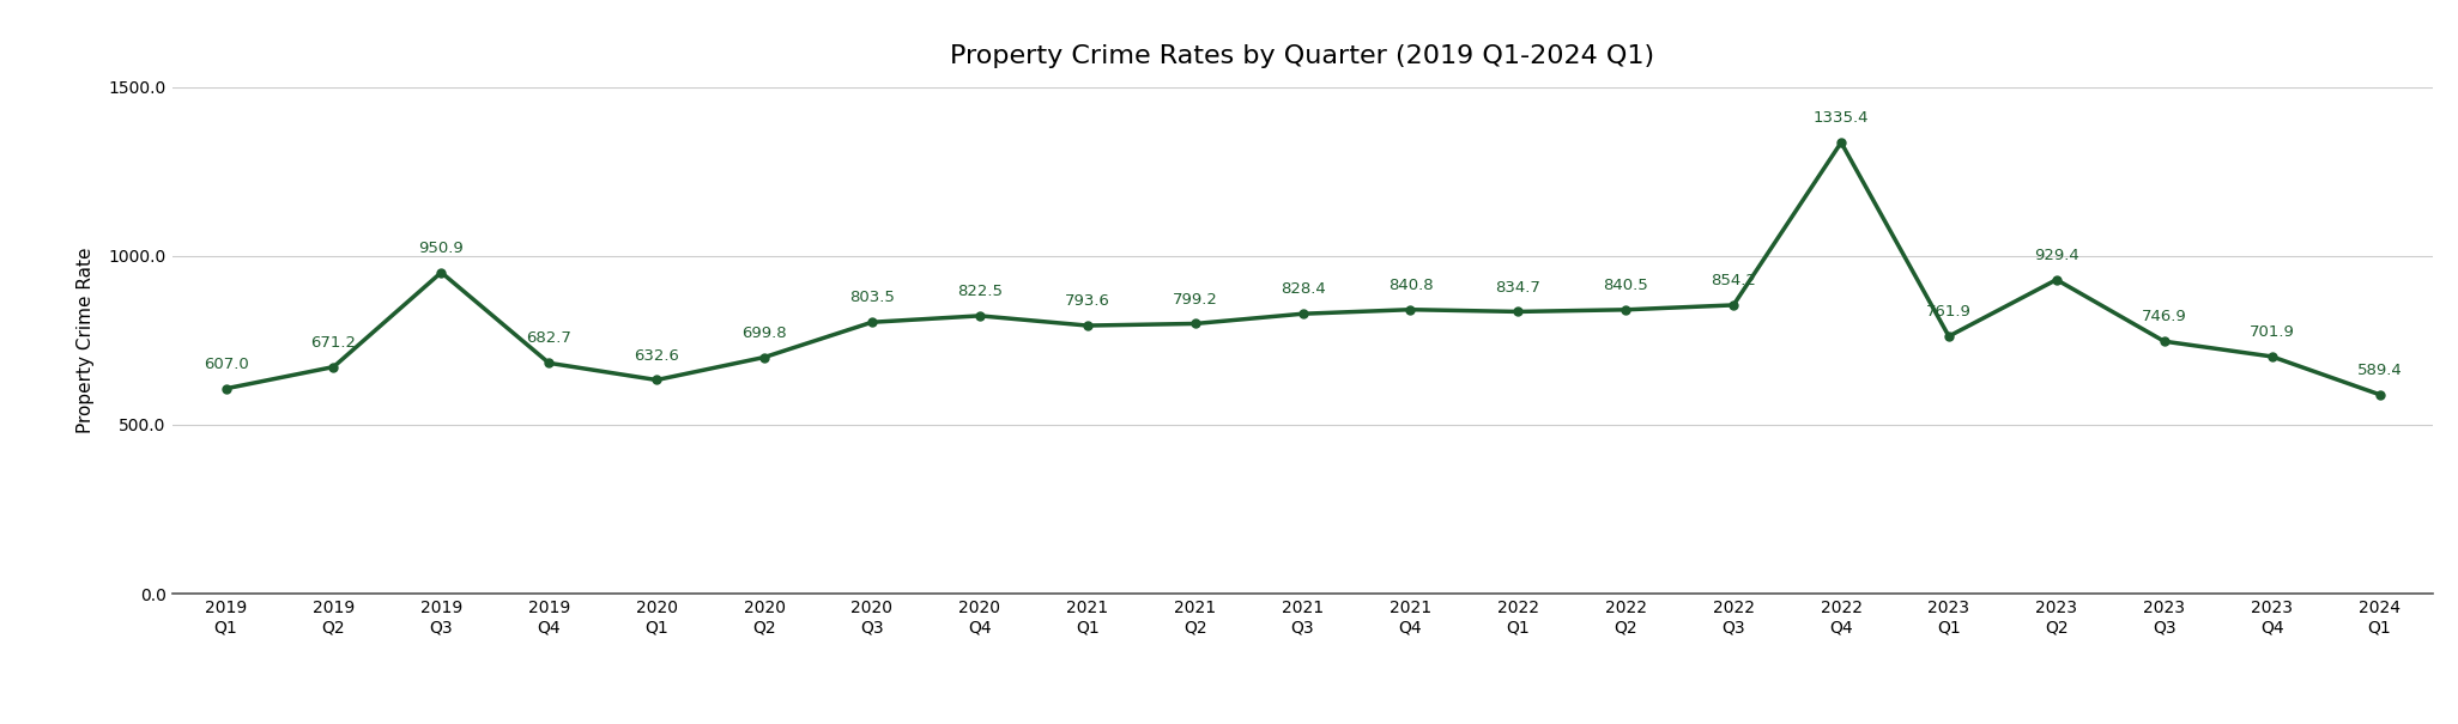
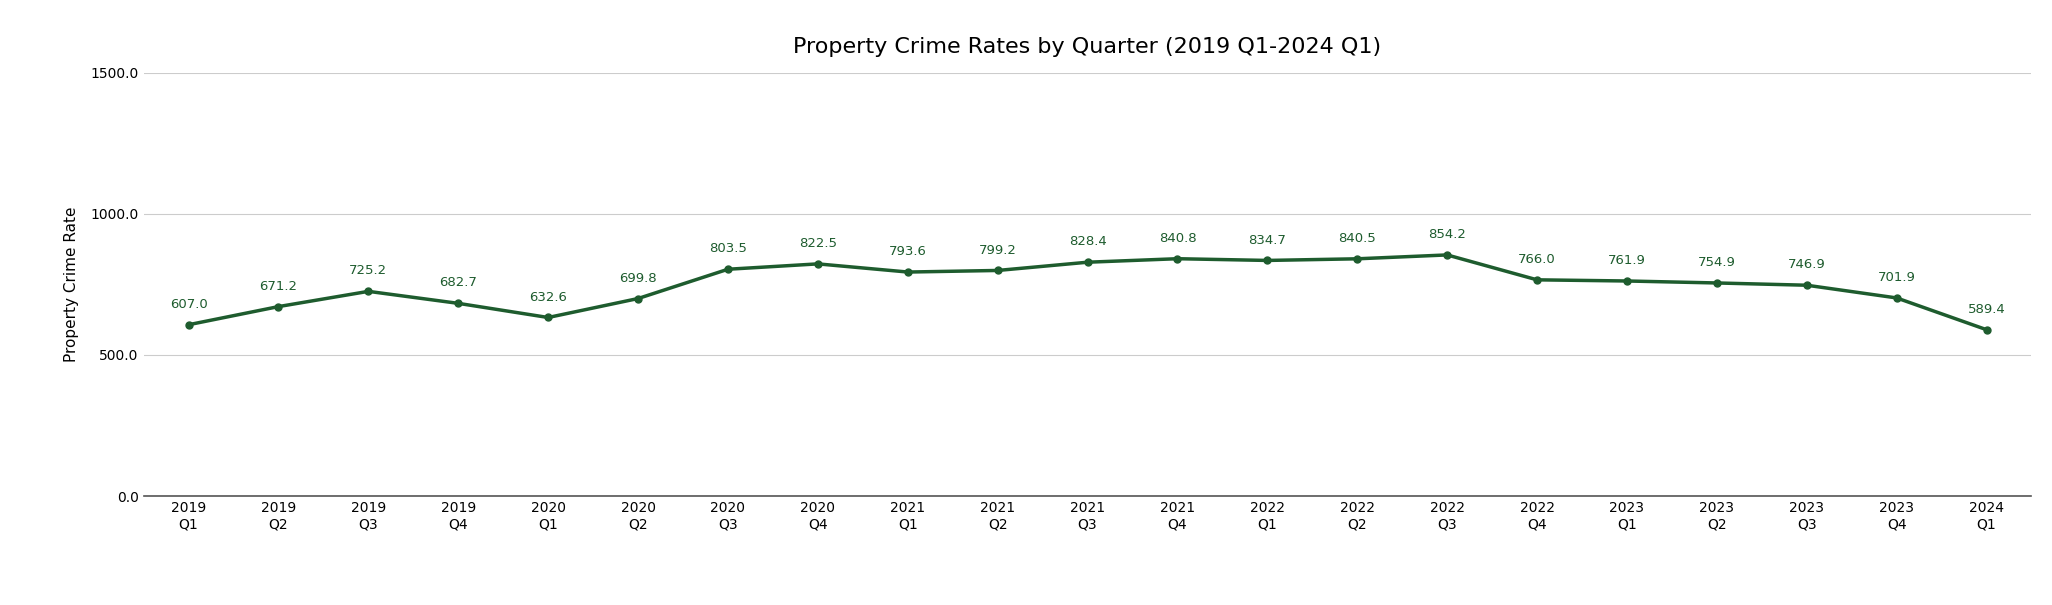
2019 Q3: 950.9 -> 725.2
2022 Q4: 1335.4 -> 766.0
2023 Q2: 929.4 -> 754.9
